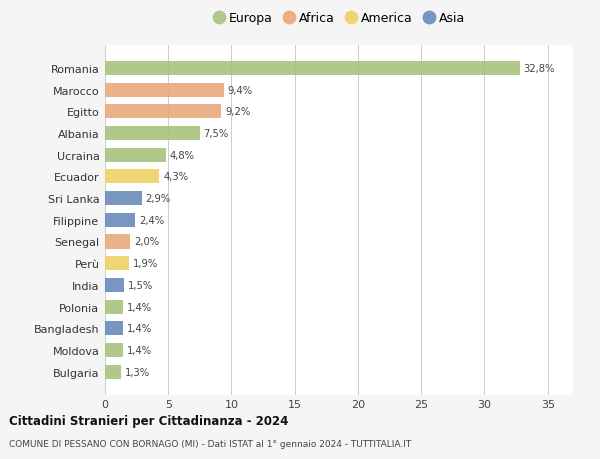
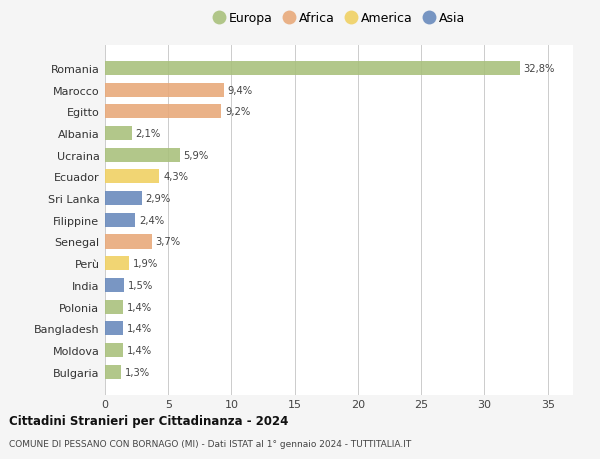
Albania: 7,5% -> 2,1%
Ucraina: 4,8% -> 5,9%
Senegal: 2,0% -> 3,7%
